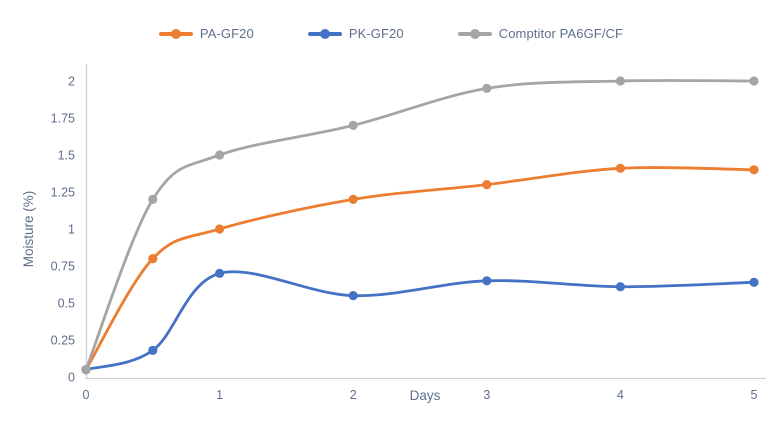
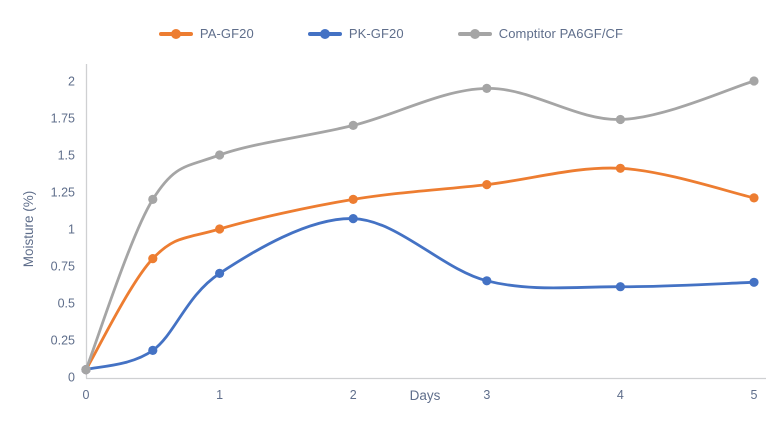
PK-GF20/2: 0.55 -> 1.07
Comptitor PA6GF/CF/4: 2.00 -> 1.74
PA-GF20/5: 1.40 -> 1.21
